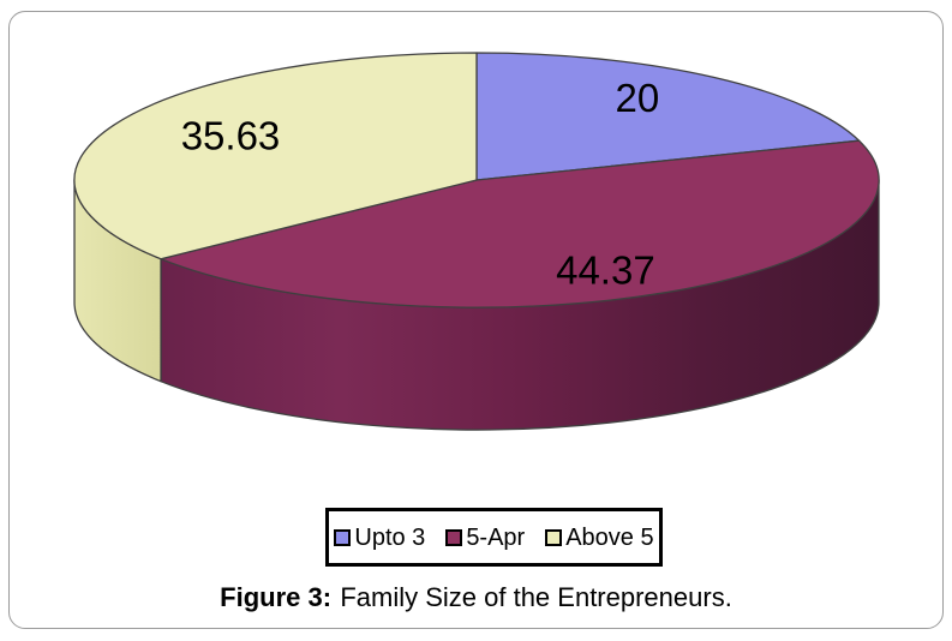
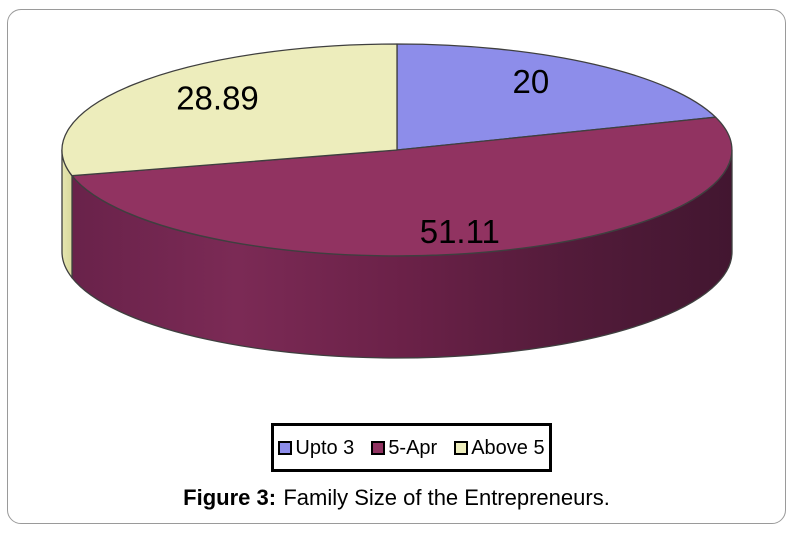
5-Apr: 44.37 -> 51.11
Above 5: 35.63 -> 28.89
